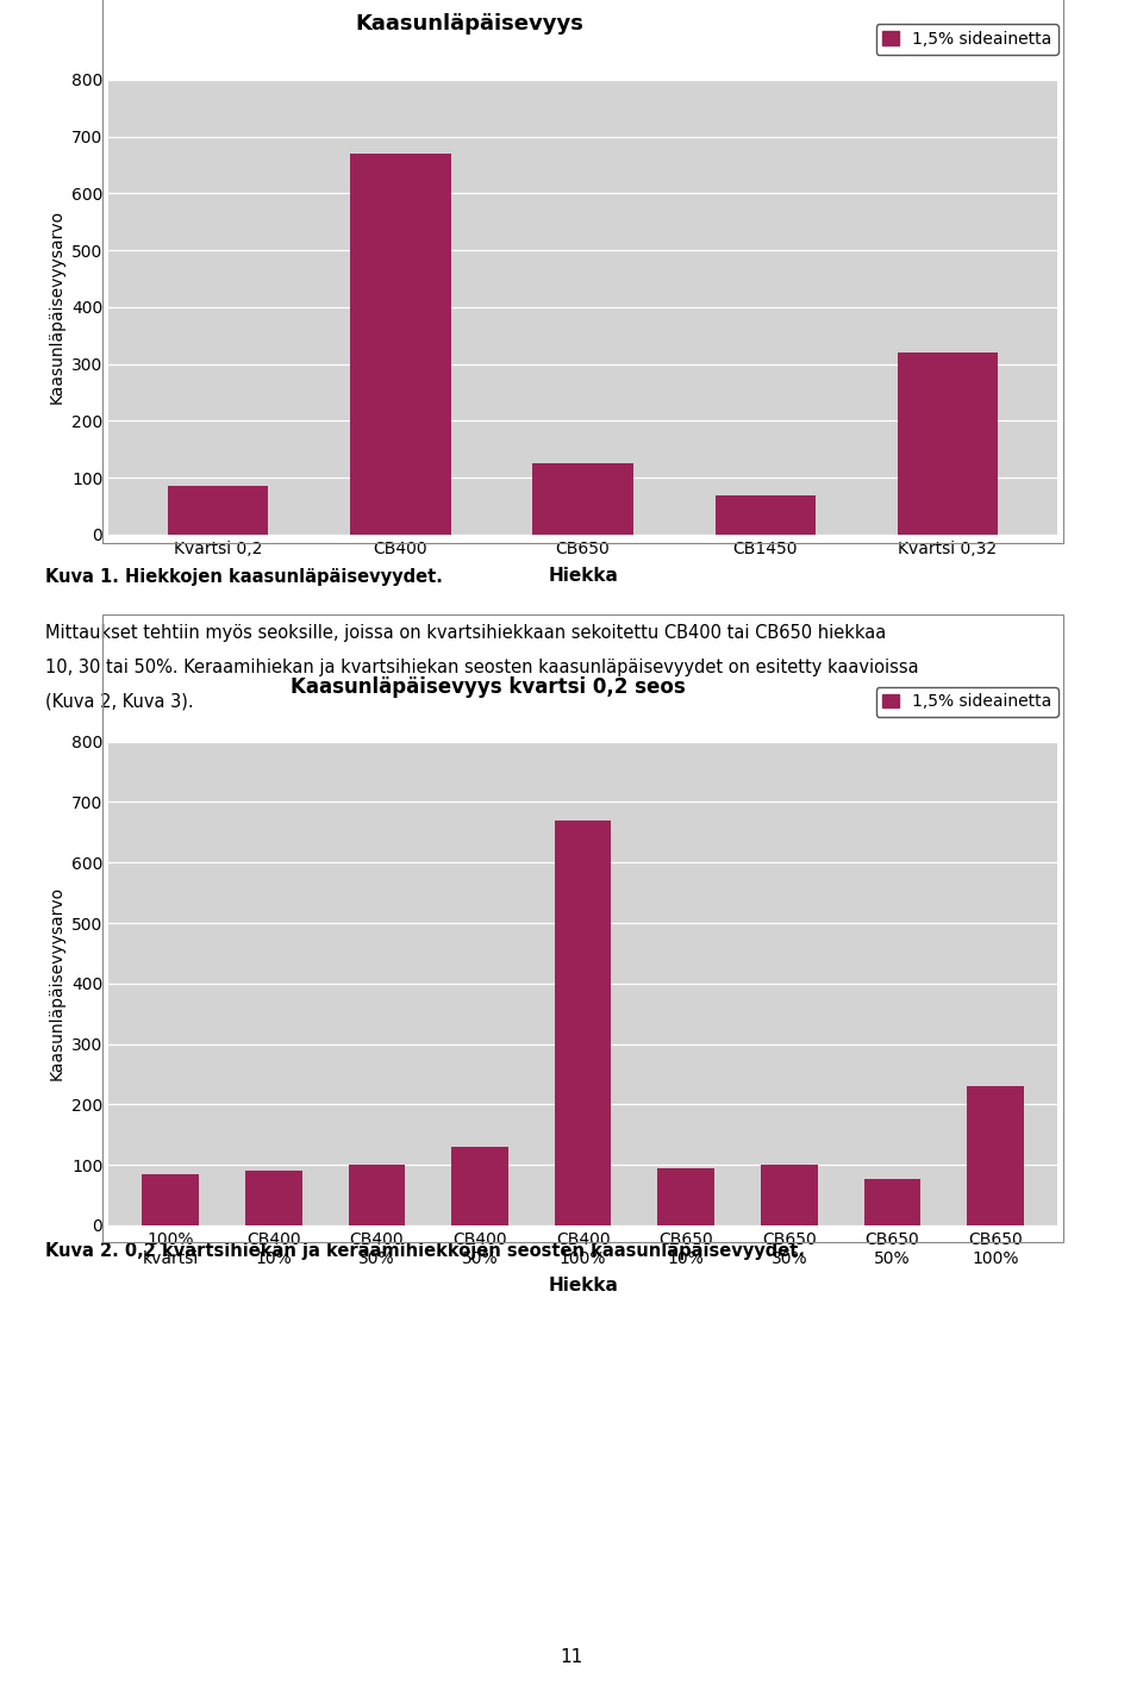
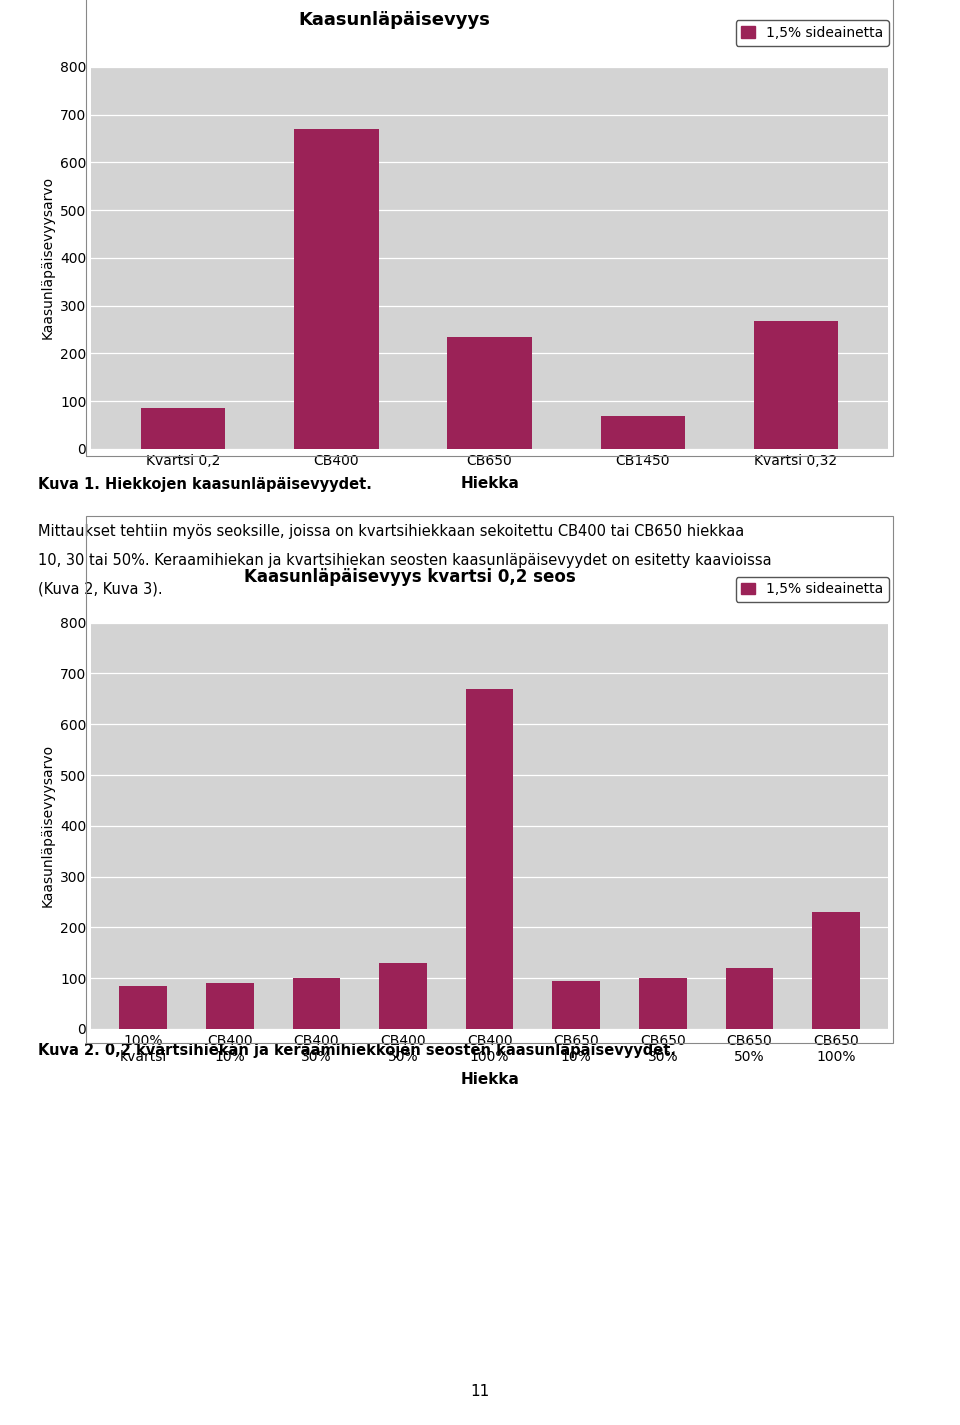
CB650: 125 -> 235
Kvartsi 0,32: 320 -> 268
CB650 50%: 76 -> 120
